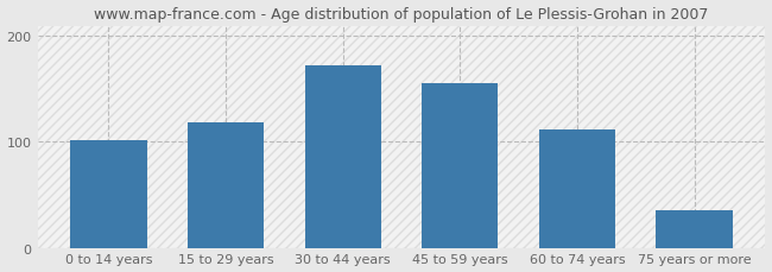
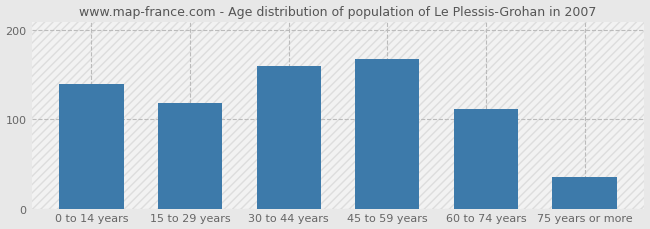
0 to 14 years: 102 -> 140
30 to 44 years: 172 -> 160
45 to 59 years: 156 -> 168
